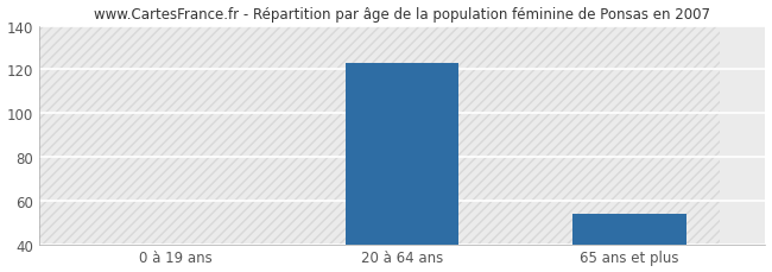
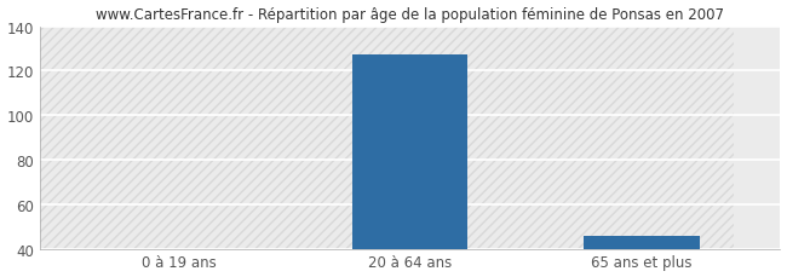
20 à 64 ans: 123 -> 127
65 ans et plus: 54 -> 46
